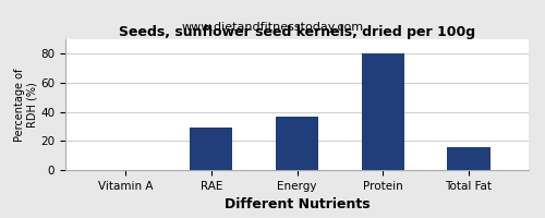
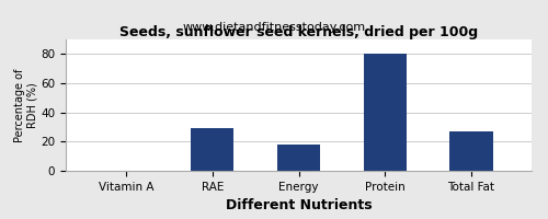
Energy: 37 -> 18
Total Fat: 16 -> 27
